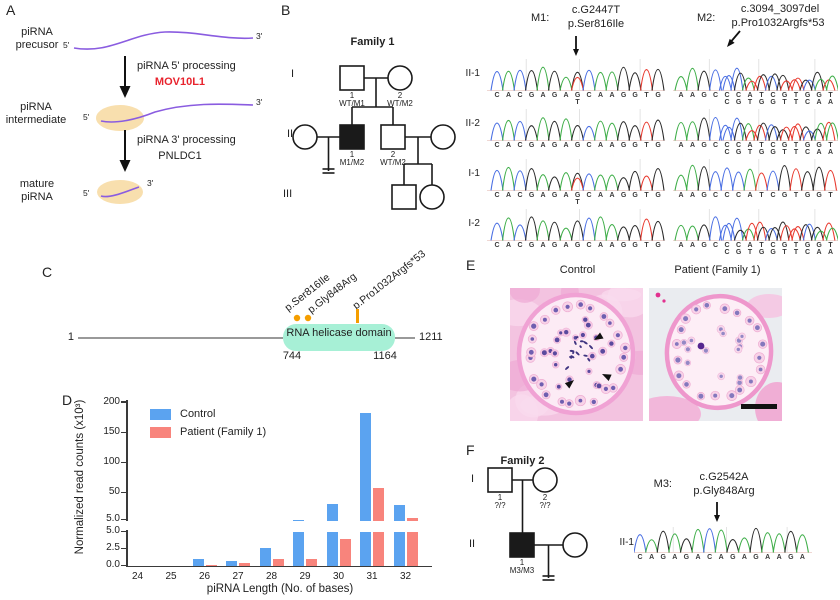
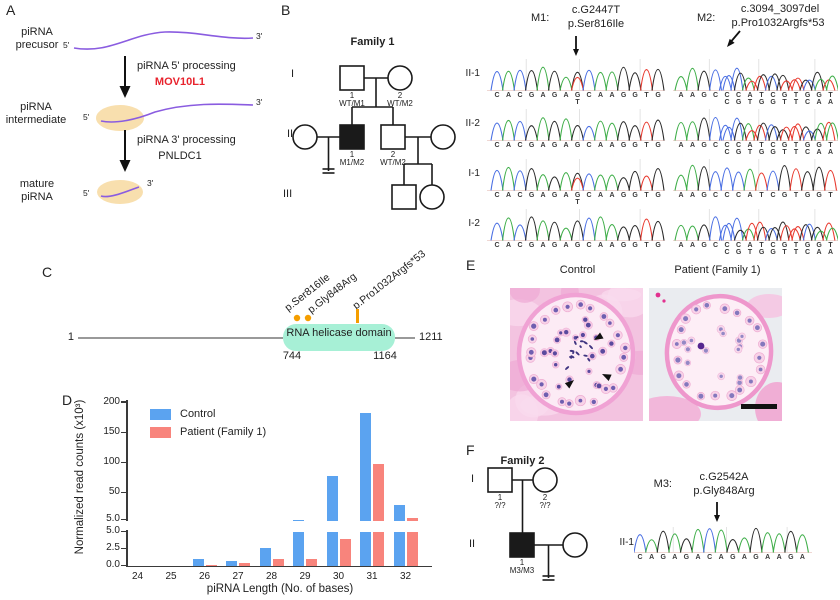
Control/30: 30 -> 80
Patient (Family 1)/31: 60 -> 100
